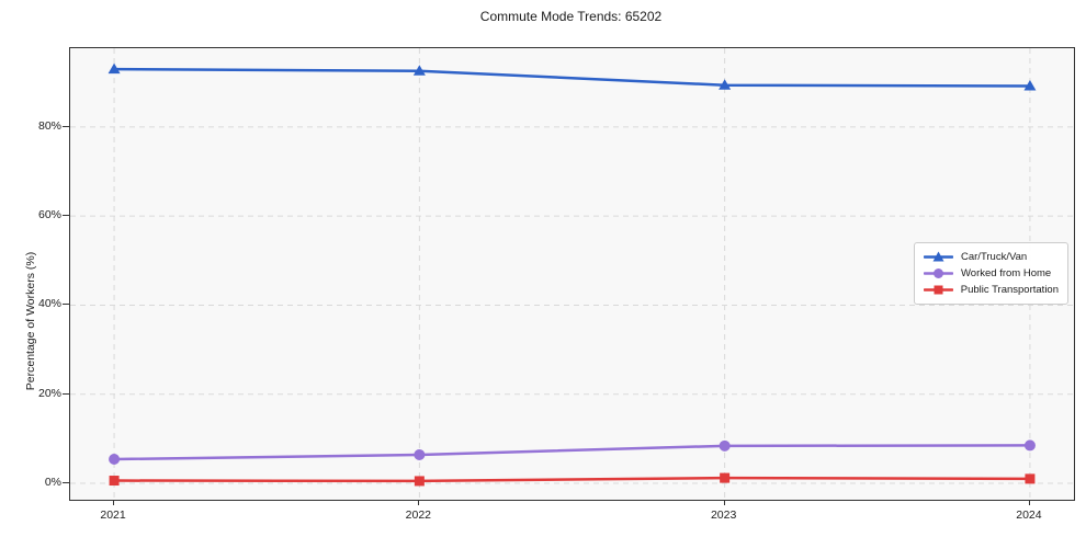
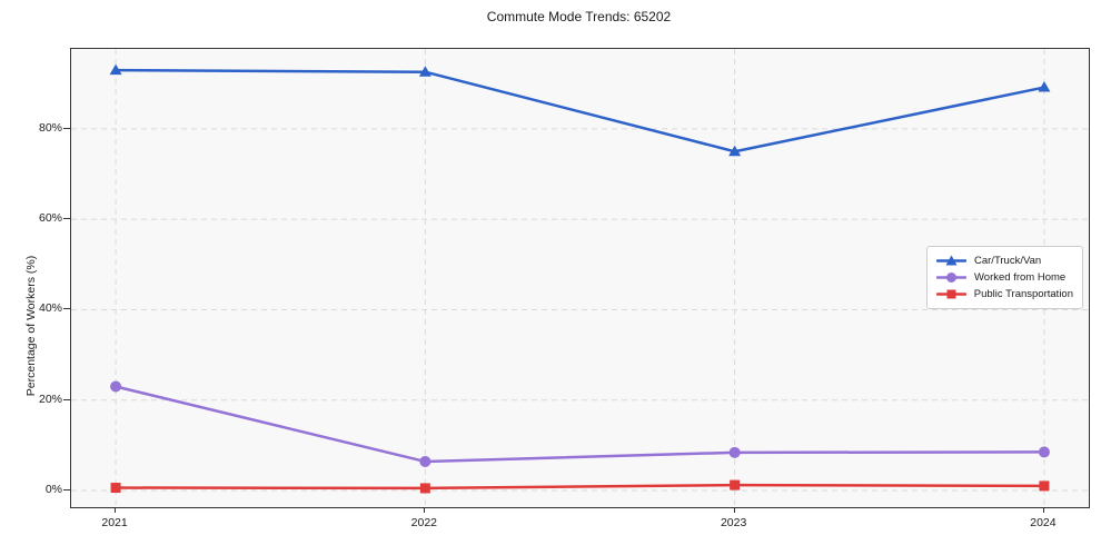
Worked from Home/2021: 5% -> 23%
Car/Truck/Van/2023: 89% -> 75%
